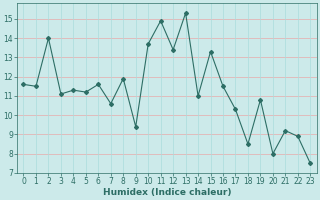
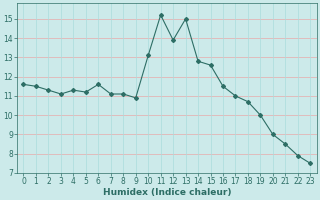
2: 14.0 -> 11.3
7: 10.6 -> 11.1
8: 11.9 -> 11.1
9: 9.4 -> 10.9
10: 13.7 -> 13.1
11: 14.9 -> 15.2
12: 13.4 -> 13.9
13: 15.3 -> 15.0
14: 11.0 -> 12.8
15: 13.3 -> 12.6
17: 10.3 -> 11.0
18: 8.5 -> 10.7
19: 10.8 -> 10.0
20: 8.0 -> 9.0
21: 9.2 -> 8.5
22: 8.9 -> 7.9
